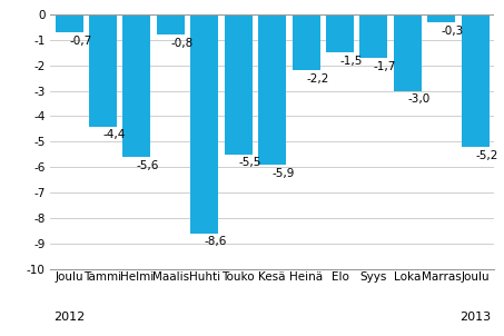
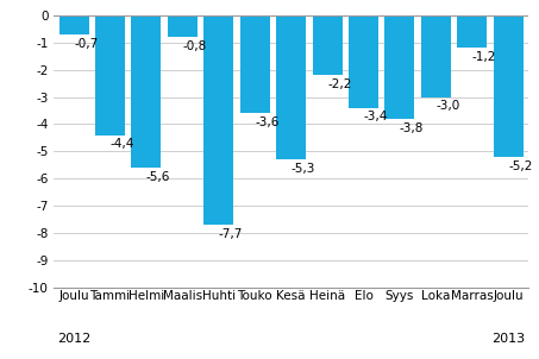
Huhti: -8,6 -> -7,7
Touko: -5,5 -> -3,6
Kesä: -5,9 -> -5,3
Elo: -1,5 -> -3,4
Syys: -1,7 -> -3,8
Marras: -0,3 -> -1,2
